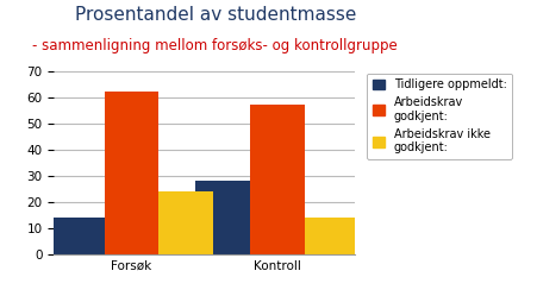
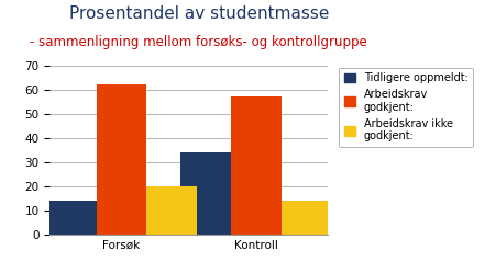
Arbeidskrav ikke godkjent:/Forsøk: 24 -> 20
Tidligere oppmeldt:/Kontroll: 28 -> 34
